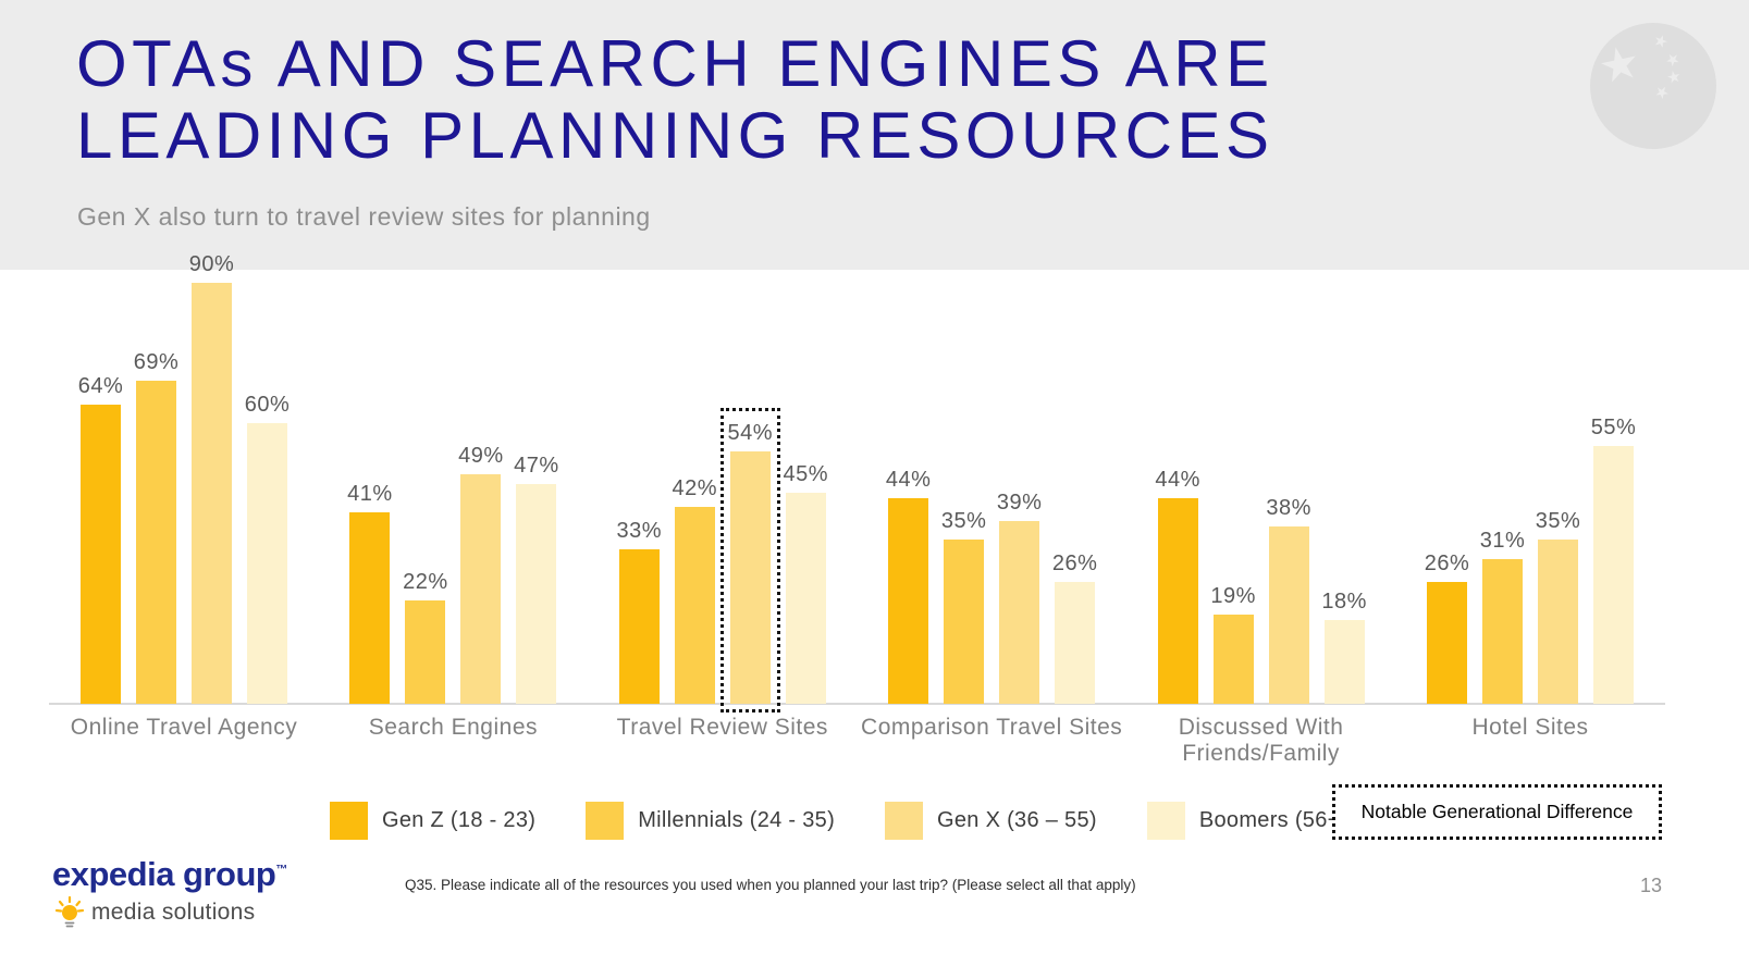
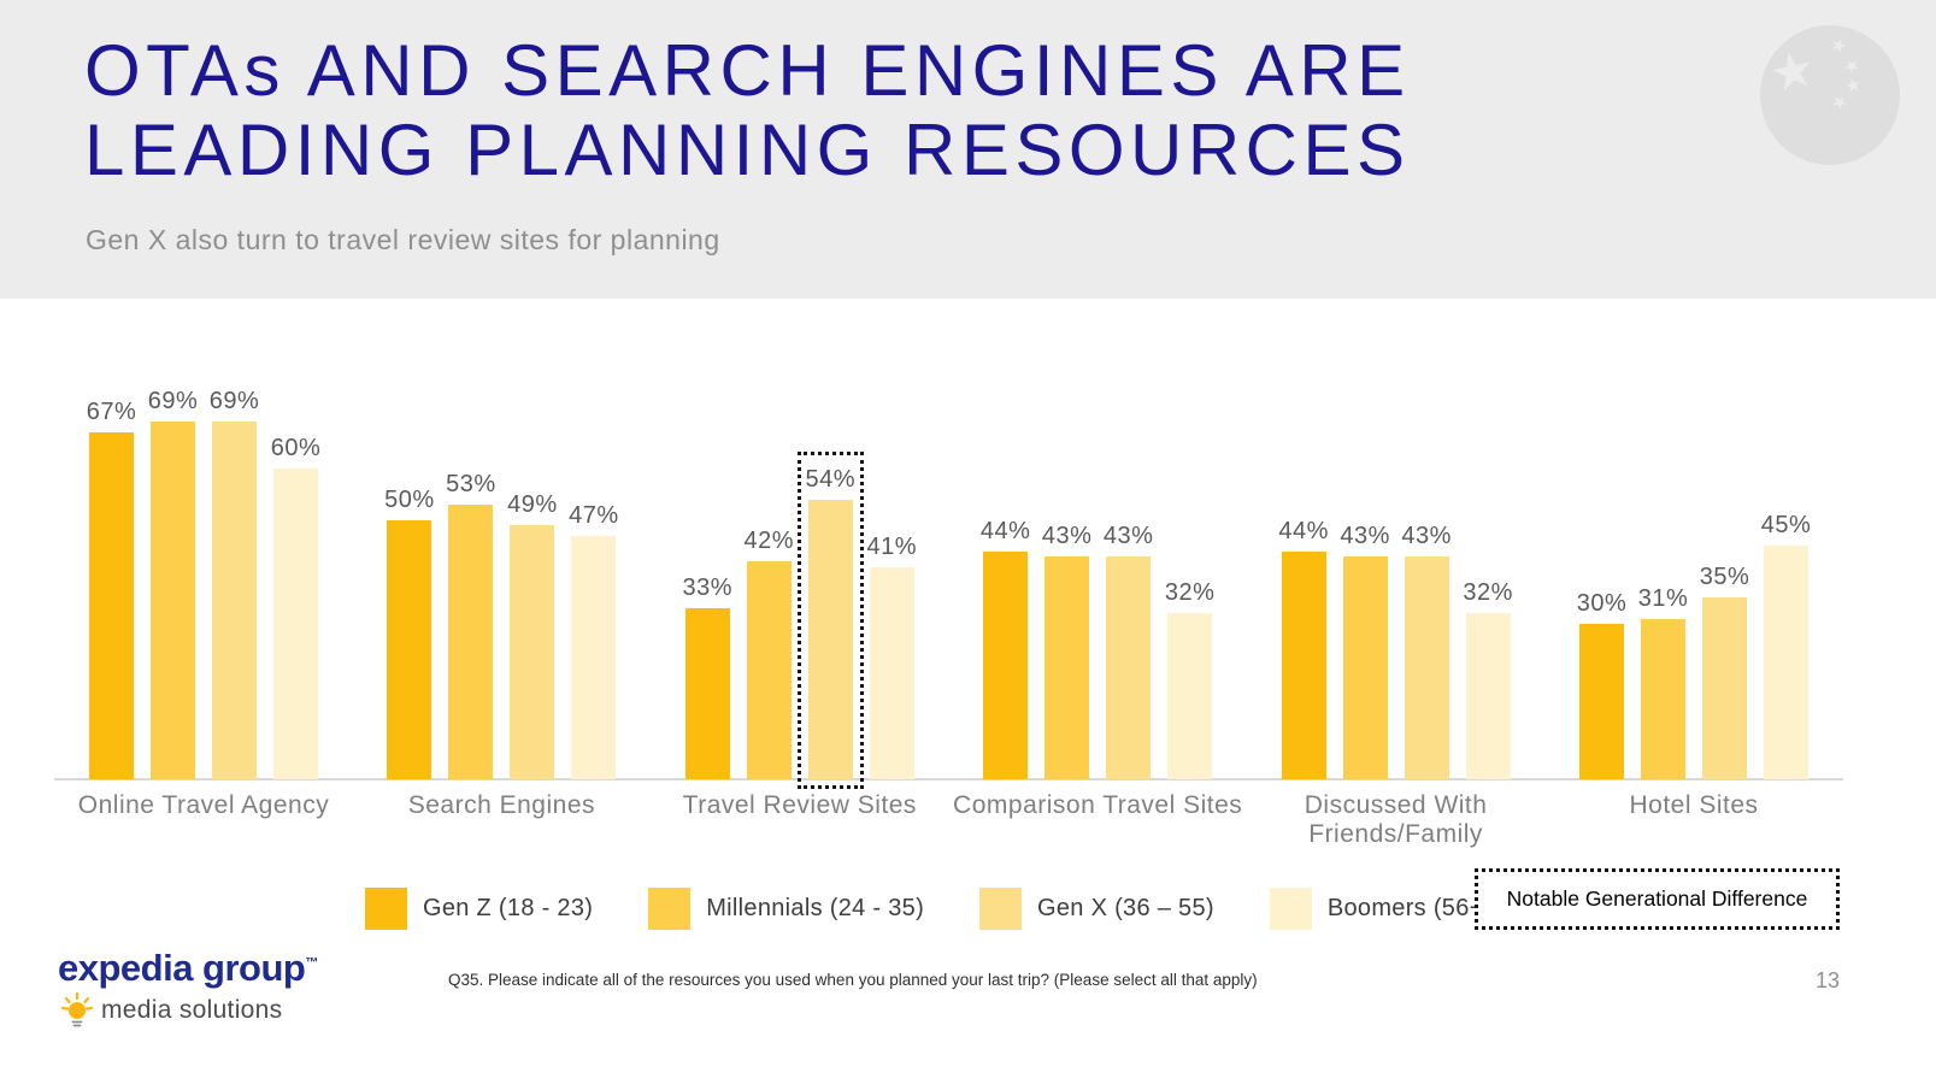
Gen Z (18 - 23)/Online Travel Agency: 64% -> 67%
Gen X (36 – 55)/Online Travel Agency: 90% -> 69%
Gen Z (18 - 23)/Search Engines: 41% -> 50%
Millennials (24 - 35)/Search Engines: 22% -> 53%
Boomers (56+)/Travel Review Sites: 45% -> 41%
Millennials (24 - 35)/Comparison Travel Sites: 35% -> 43%
Gen X (36 – 55)/Comparison Travel Sites: 39% -> 43%
Boomers (56+)/Comparison Travel Sites: 26% -> 32%
Millennials (24 - 35)/Discussed With Friends/Family: 19% -> 43%
Gen X (36 – 55)/Discussed With Friends/Family: 38% -> 43%
Boomers (56+)/Discussed With Friends/Family: 18% -> 32%
Gen Z (18 - 23)/Hotel Sites: 26% -> 30%
Boomers (56+)/Hotel Sites: 55% -> 45%
